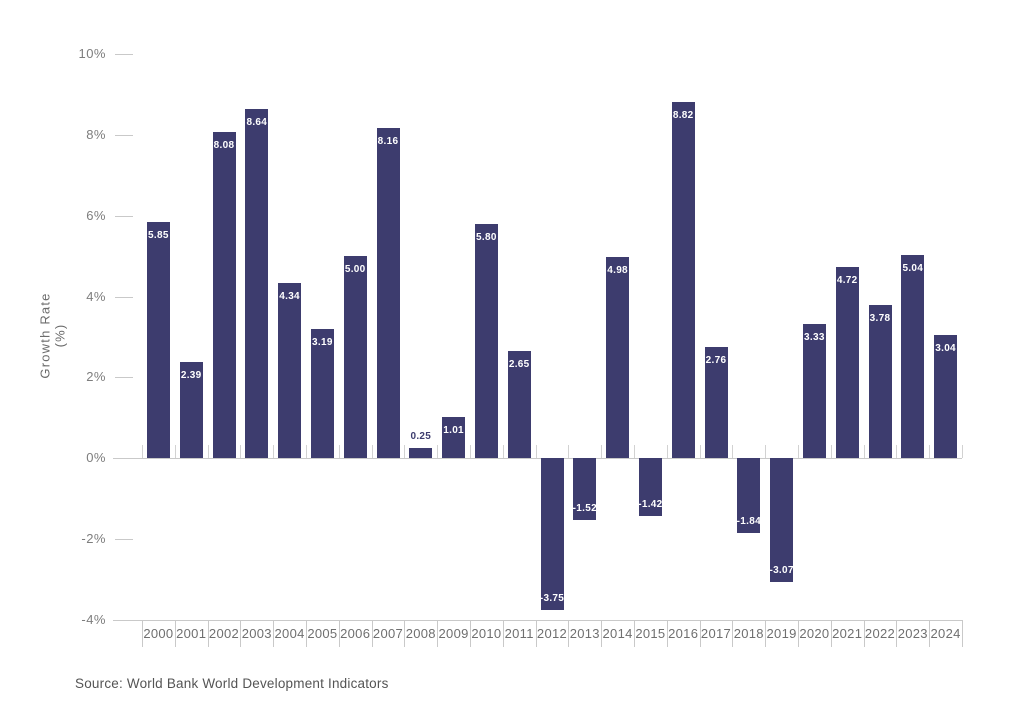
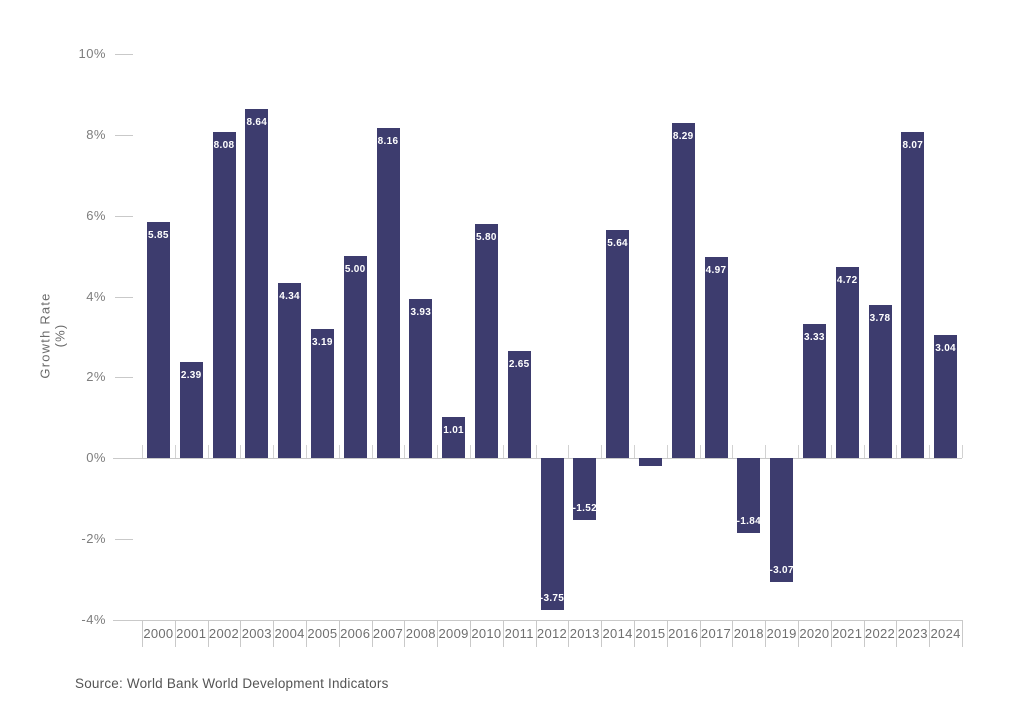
2008: 0.25 -> 3.93
2014: 4.98 -> 5.64
2015: -1.42 -> -0.20
2016: 8.82 -> 8.29
2017: 2.76 -> 4.97
2023: 5.04 -> 8.07
